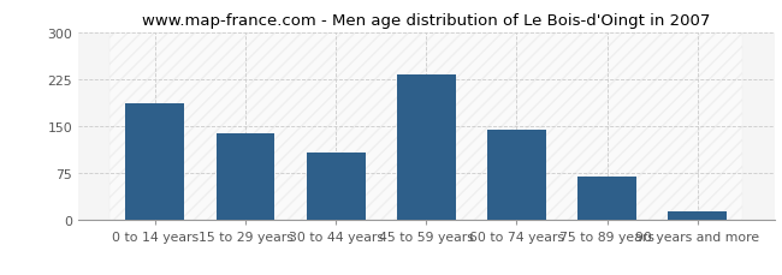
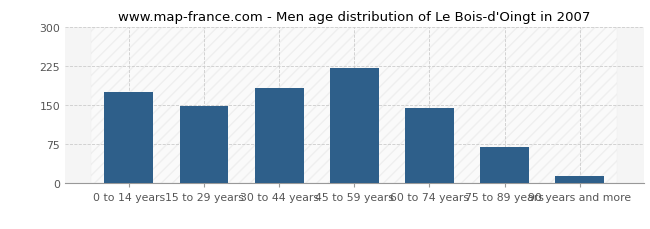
0 to 14 years: 186 -> 175
15 to 29 years: 138 -> 148
30 to 44 years: 108 -> 183
45 to 59 years: 232 -> 220
